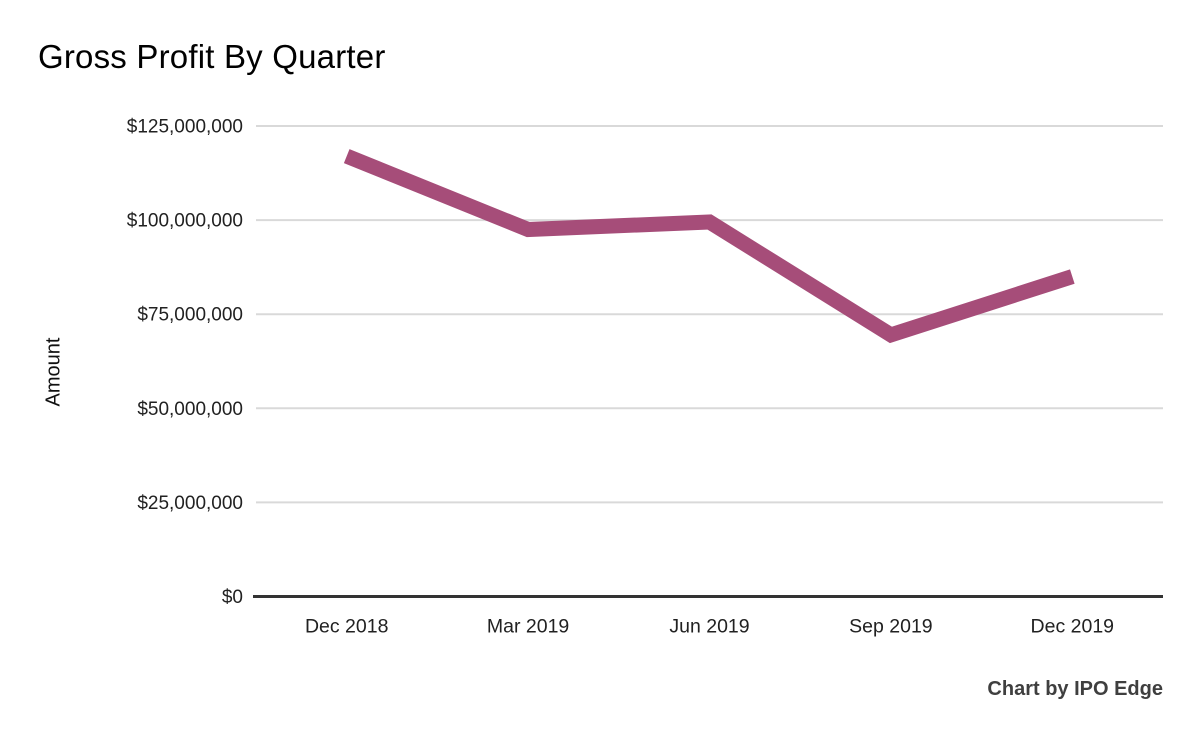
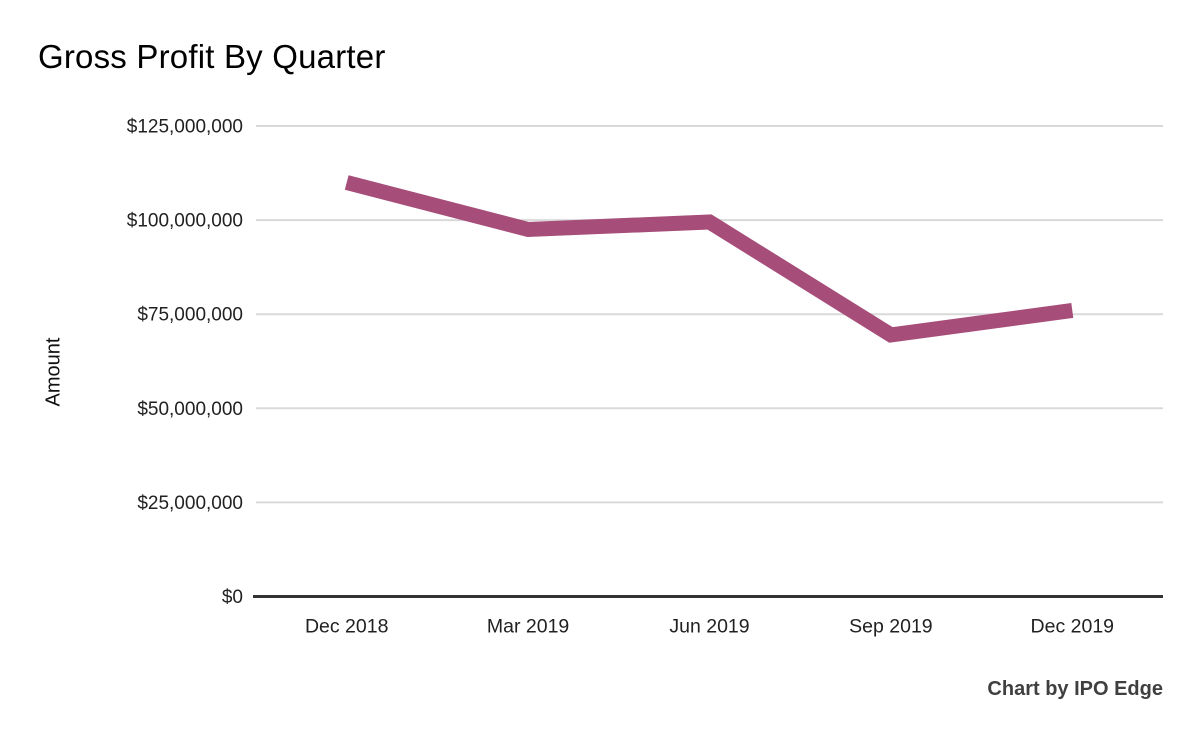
Dec 2018: $117000000 -> $110000000
Dec 2019: $85000000 -> $76000000
